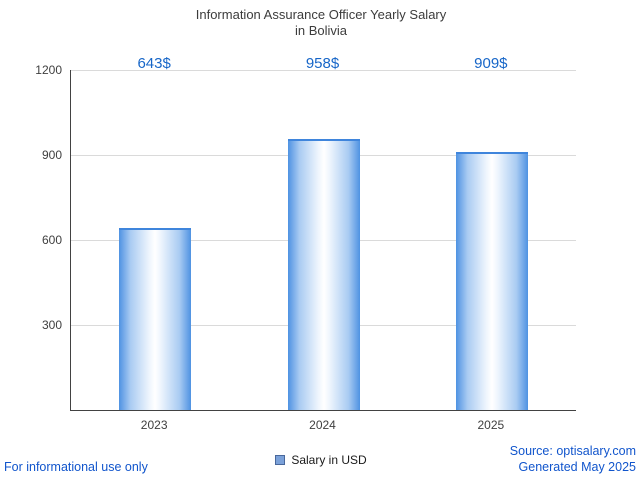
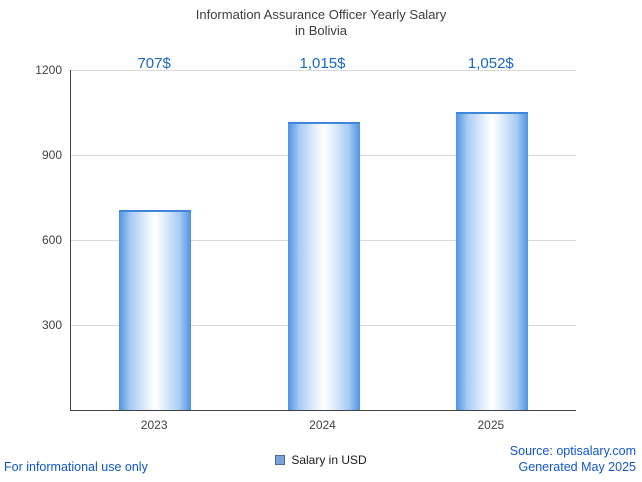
2023: 643 -> 707
2024: 958 -> 1,015
2025: 909 -> 1,052
